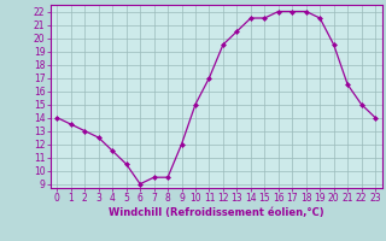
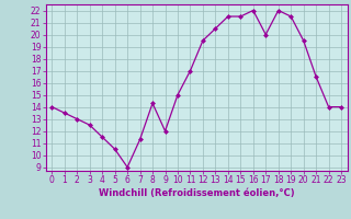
7: 9.5 -> 11.3
8: 9.5 -> 14.3
17: 22.0 -> 20.0
22: 15.0 -> 14.0
